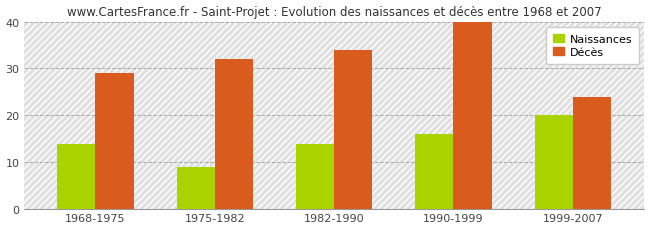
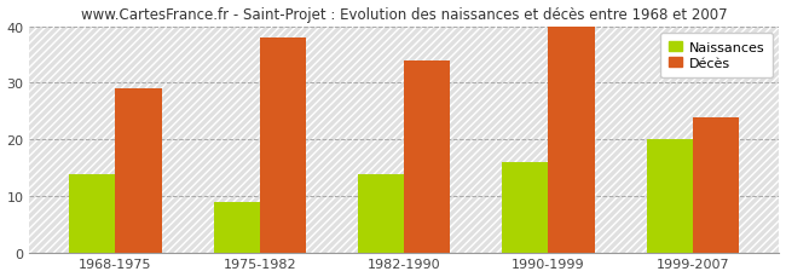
Décès/1975-1982: 32 -> 38
